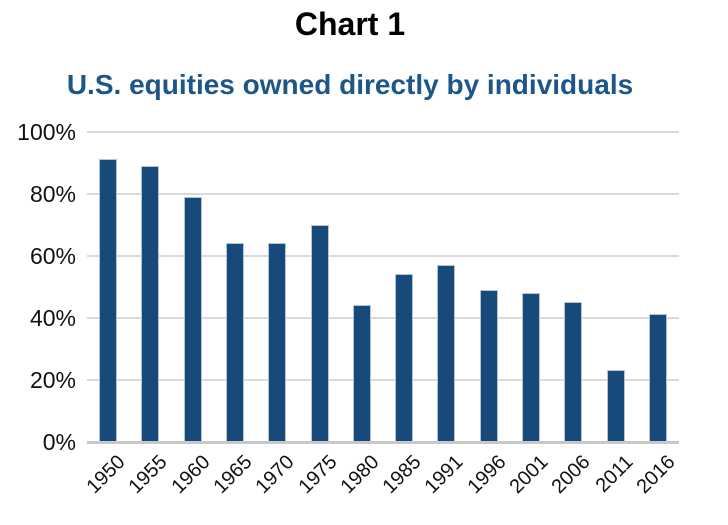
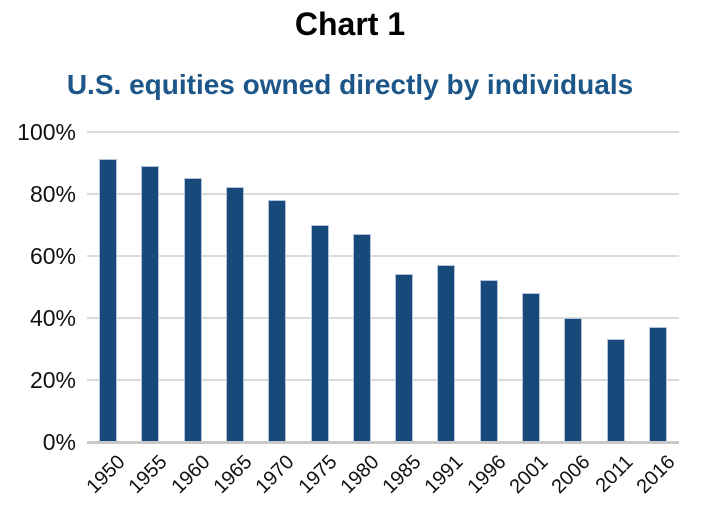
1960: 79% -> 85%
1965: 64% -> 82%
1970: 64% -> 78%
1980: 44% -> 67%
1996: 49% -> 52%
2006: 45% -> 40%
2011: 23% -> 33%
2016: 41% -> 37%
